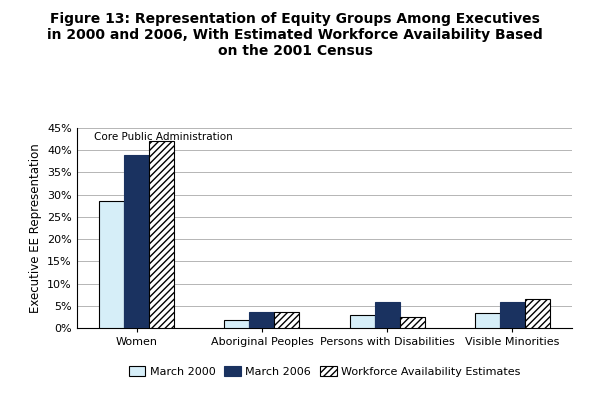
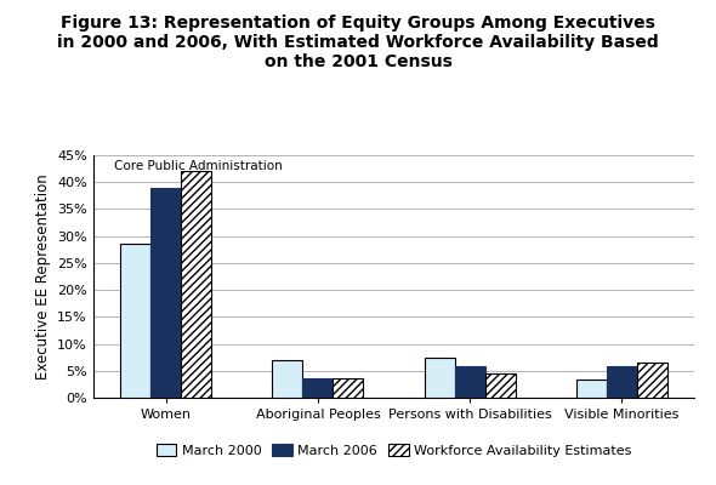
March 2000/Aboriginal Peoples: 1.7% -> 7.0%
March 2000/Persons with Disabilities: 3.0% -> 7.5%
Workforce Availability Estimates/Persons with Disabilities: 2.5% -> 4.5%
